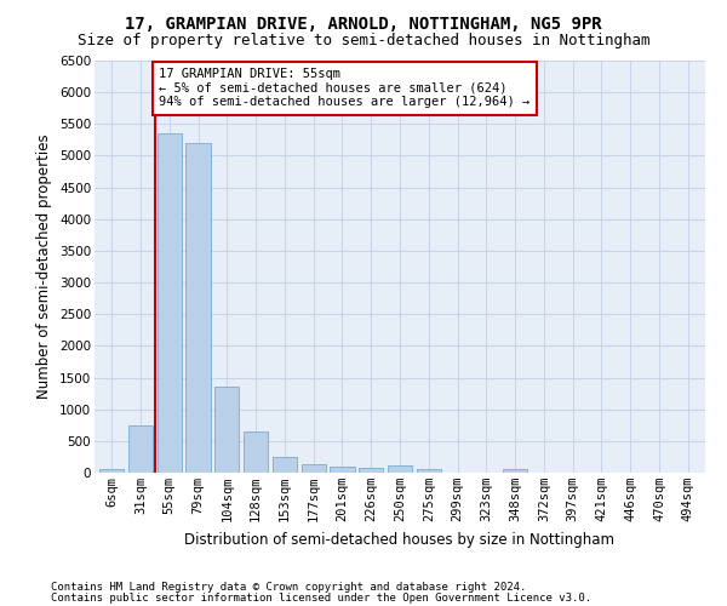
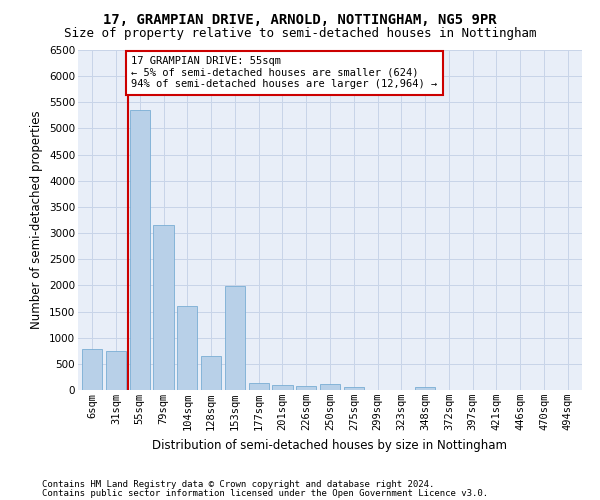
6sqm: 50 -> 780
79sqm: 5200 -> 3160
104sqm: 1350 -> 1600
153sqm: 250 -> 1980
